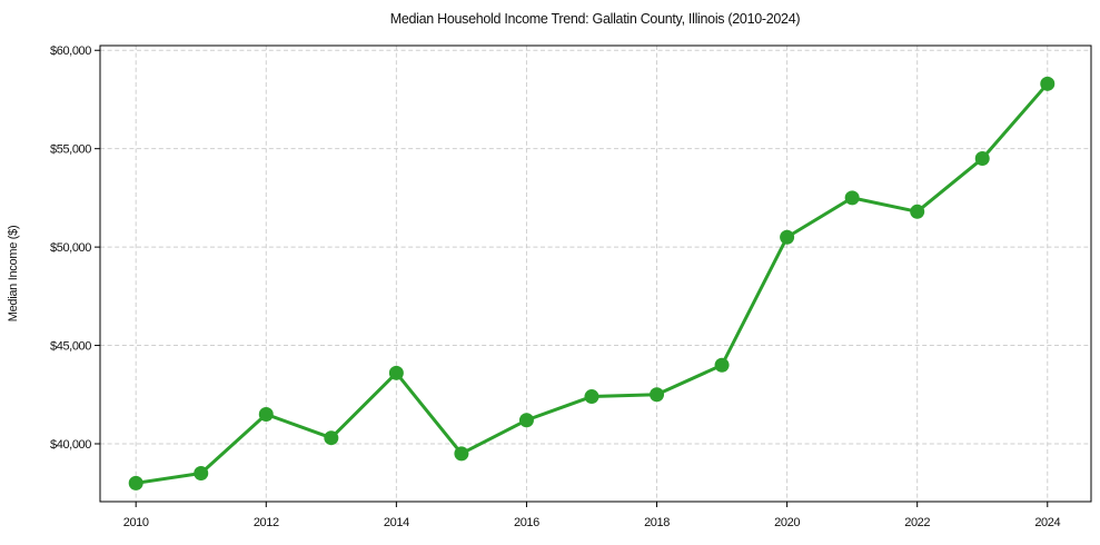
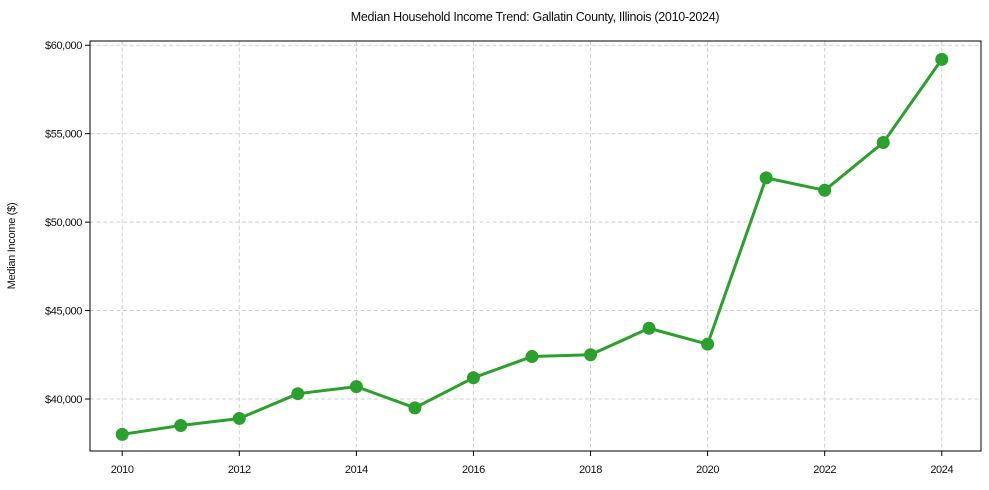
2012: $41500 -> $38900
2014: $43600 -> $40700
2020: $50500 -> $43100
2024: $58300 -> $59200
